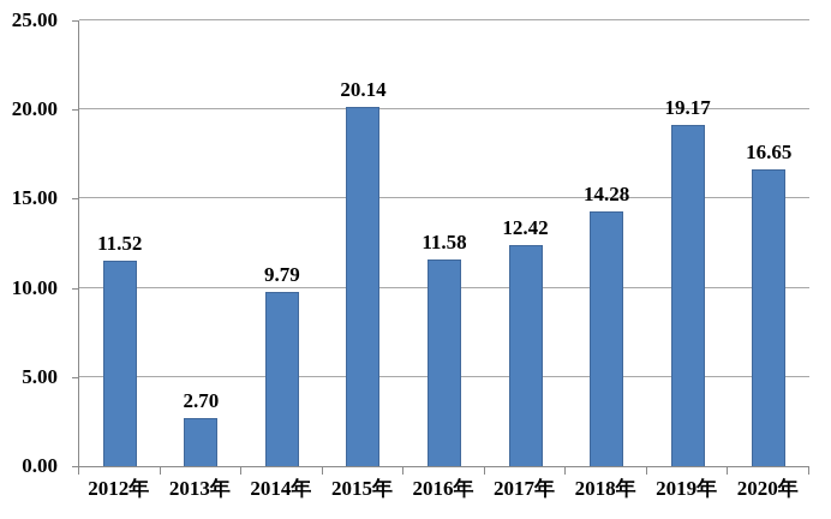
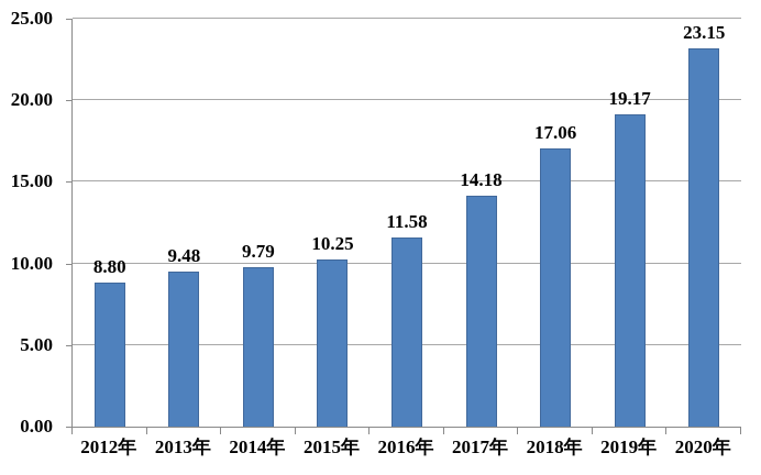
2012年: 11.52 -> 8.80
2013年: 2.70 -> 9.48
2015年: 20.14 -> 10.25
2017年: 12.42 -> 14.18
2018年: 14.28 -> 17.06
2020年: 16.65 -> 23.15
